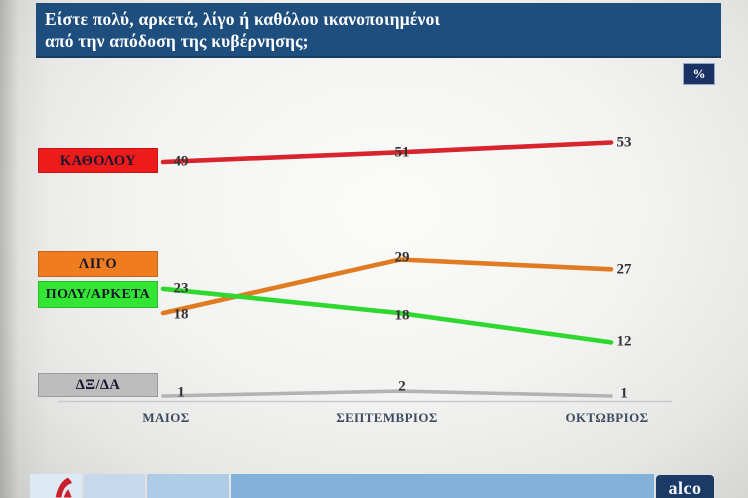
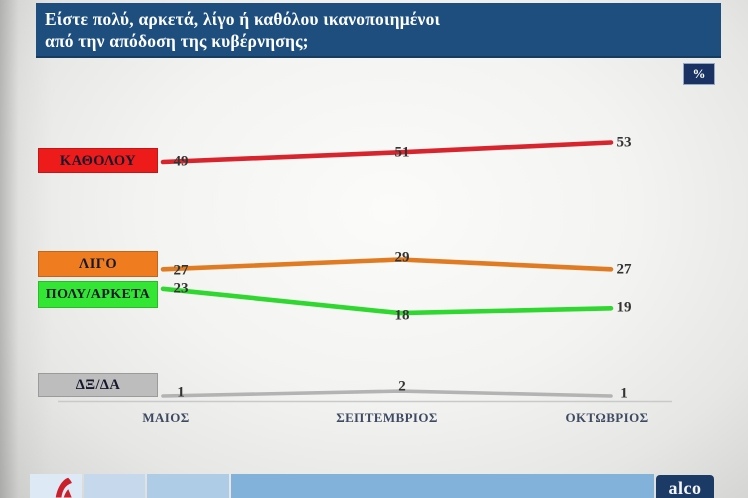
ΛΙΓΟ/ΜΑΙΟΣ: 18 -> 27
ΠΟΛΥ/ΑΡΚΕΤΑ/ΟΚΤΩΒΡΙΟΣ: 12 -> 19
